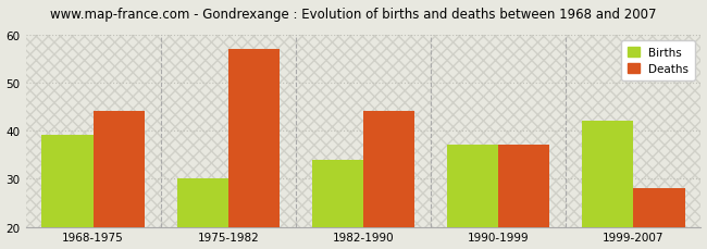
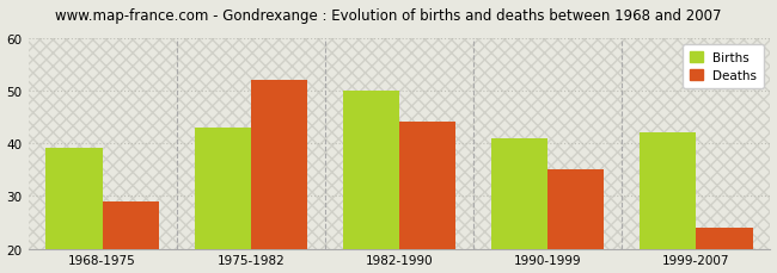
Deaths/1968-1975: 44 -> 29
Births/1975-1982: 30 -> 43
Deaths/1975-1982: 57 -> 52
Births/1982-1990: 34 -> 50
Births/1990-1999: 37 -> 41
Deaths/1990-1999: 37 -> 35
Deaths/1999-2007: 28 -> 24
